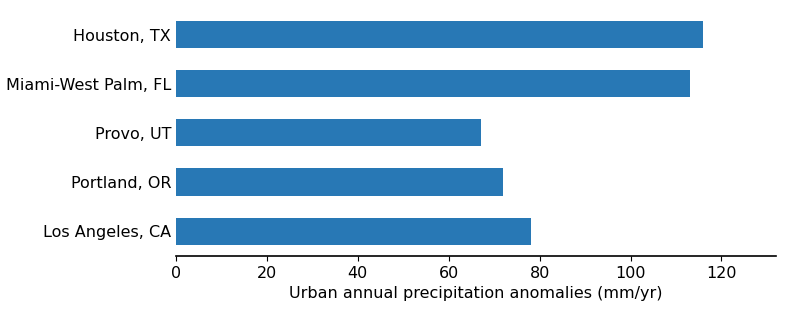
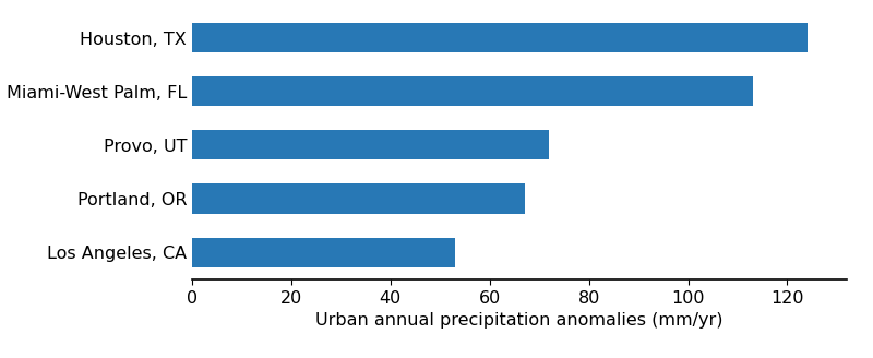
Houston, TX: 116 -> 124
Provo, UT: 67 -> 72
Portland, OR: 72 -> 67
Los Angeles, CA: 78 -> 53
